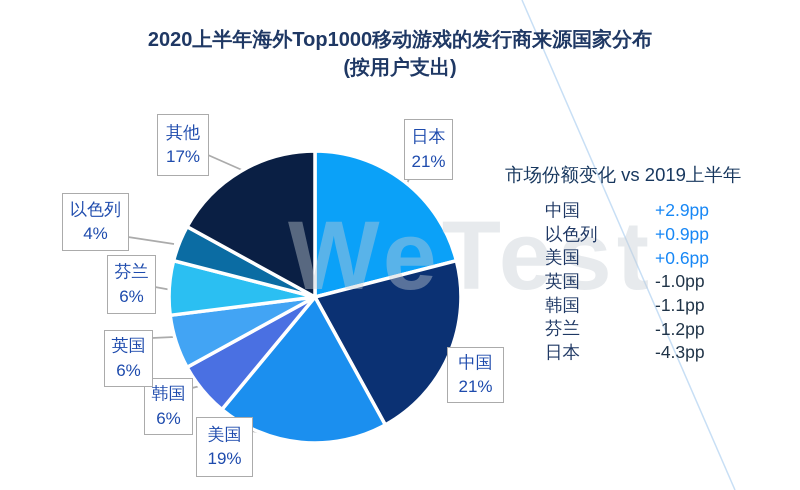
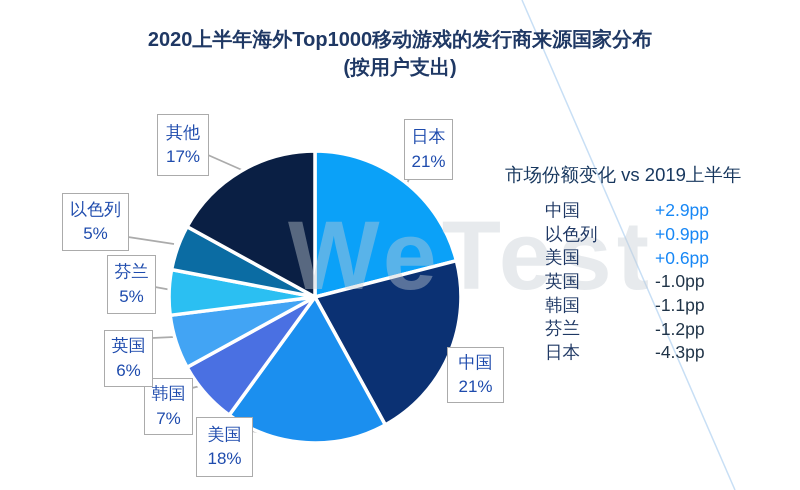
美国: 19% -> 18%
韩国: 6% -> 7%
芬兰: 6% -> 5%
以色列: 4% -> 5%
